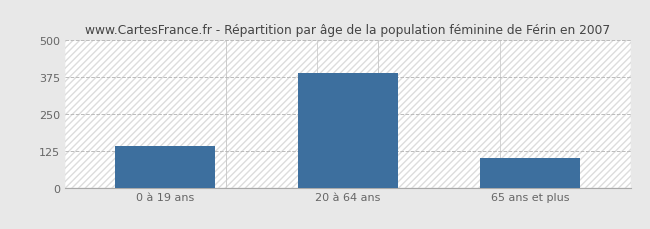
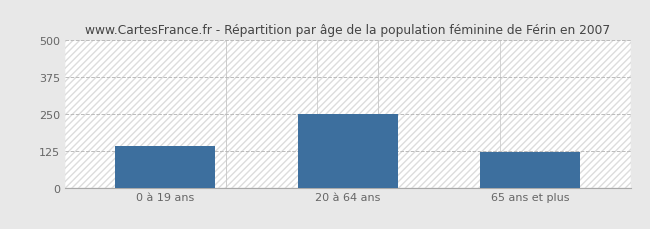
20 à 64 ans: 390 -> 250
65 ans et plus: 100 -> 120
